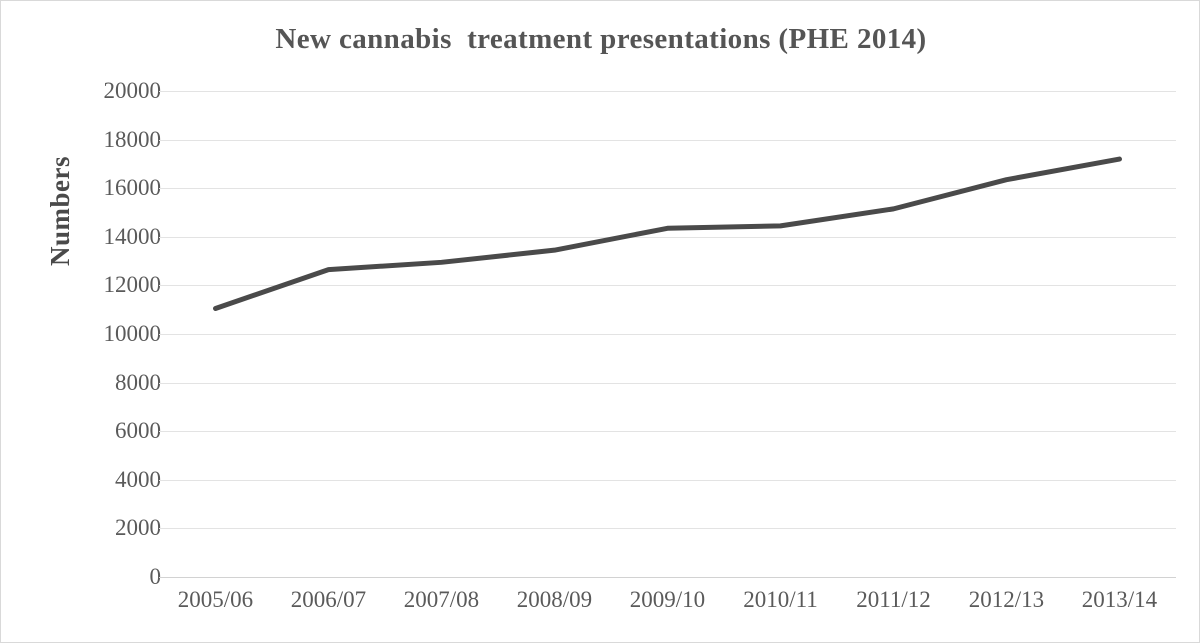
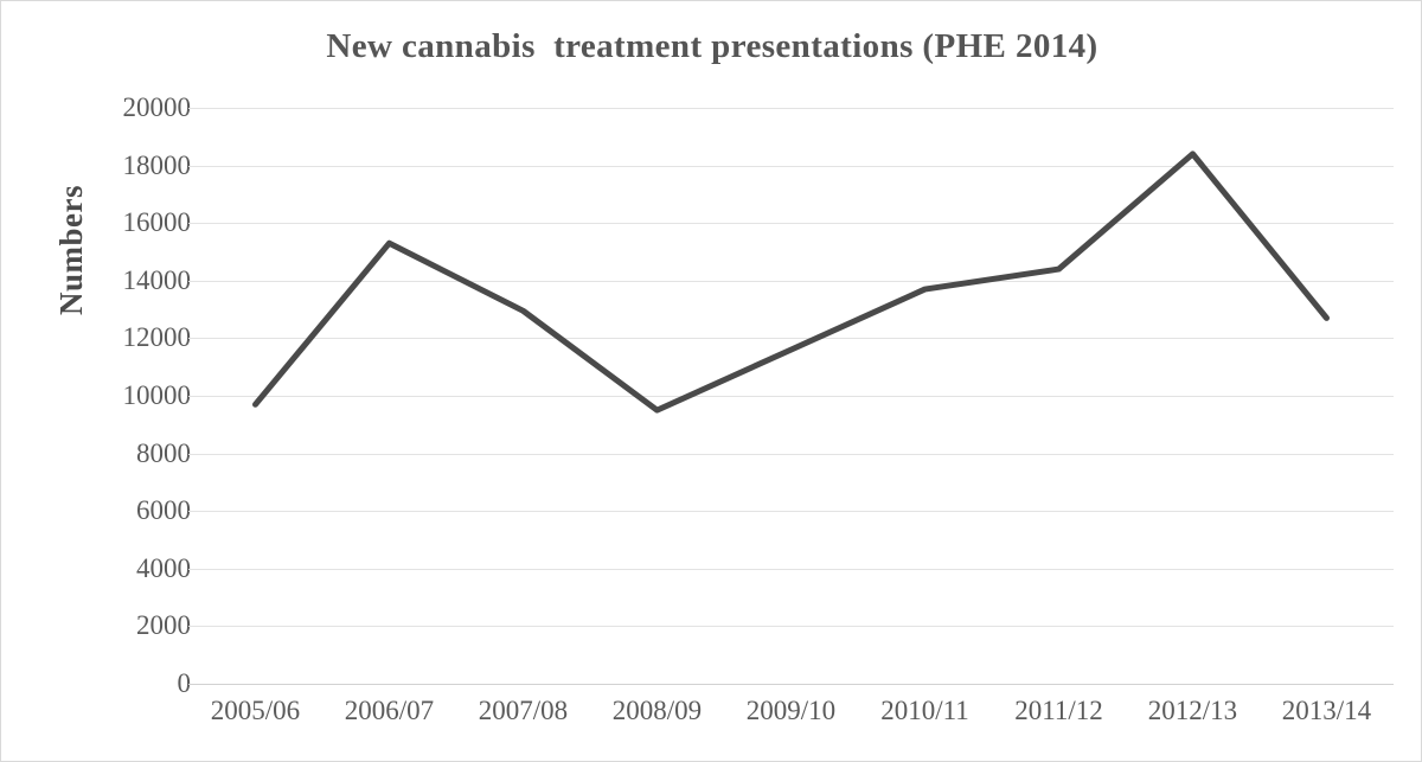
2005/06: 11000 -> 9700
2006/07: 12600 -> 15300
2008/09: 13400 -> 9500
2009/10: 14400 -> 11600
2010/11: 14400 -> 13700
2011/12: 15200 -> 14400
2012/13: 16400 -> 18400
2013/14: 17200 -> 12700
